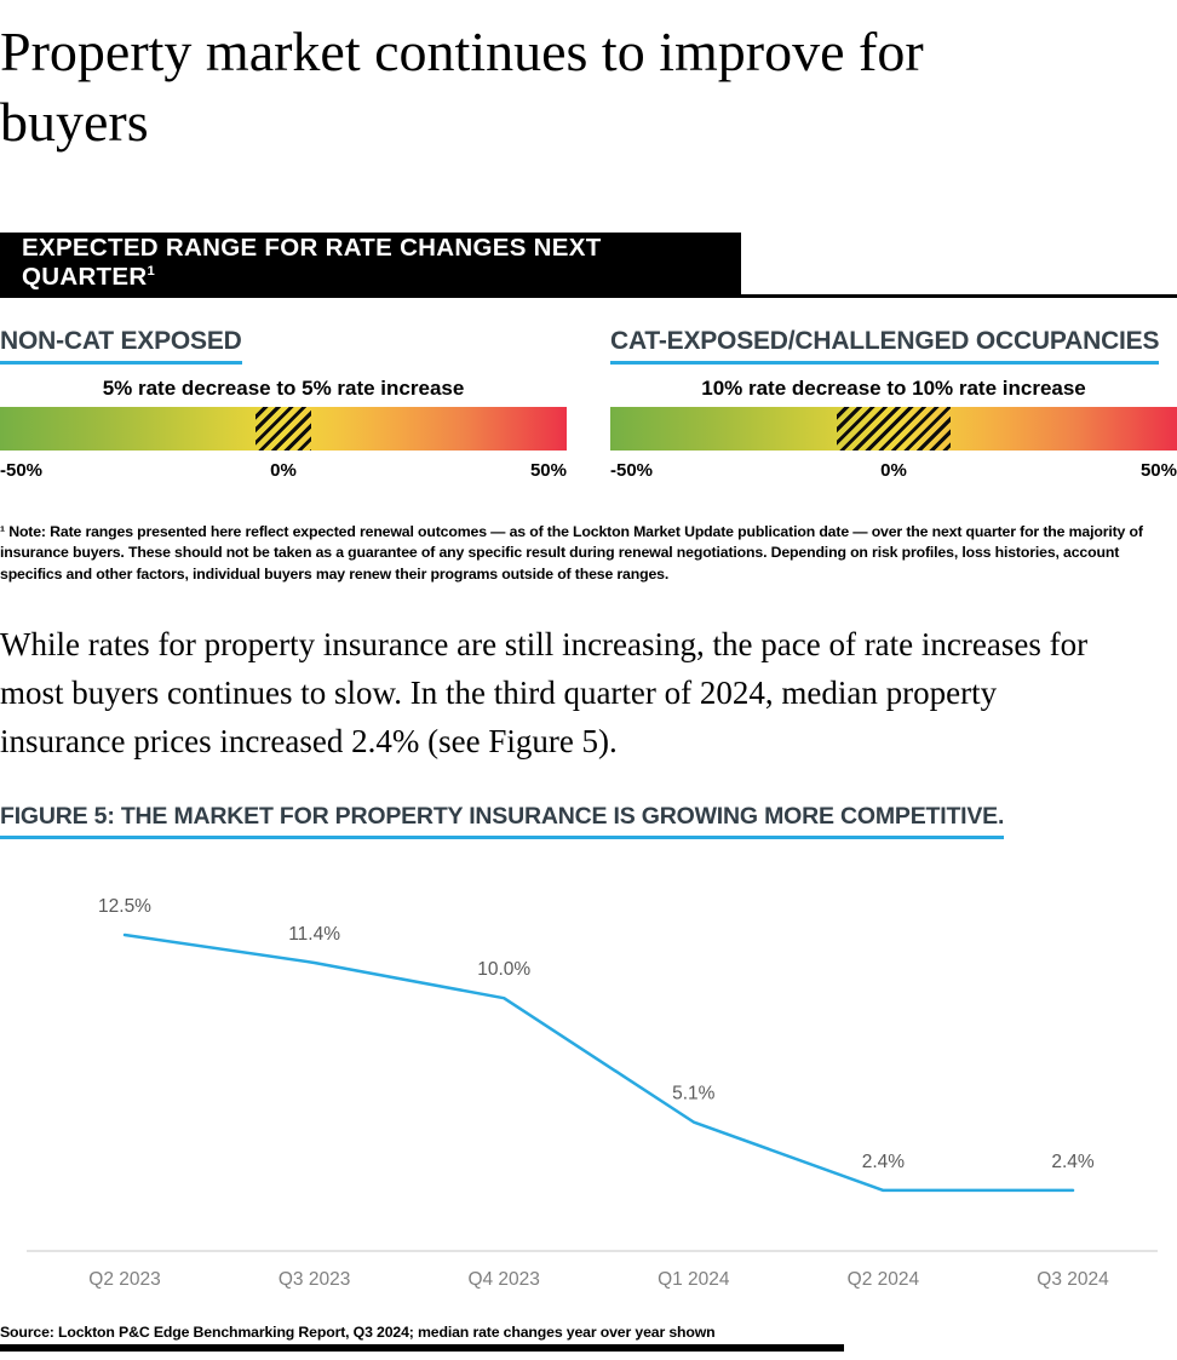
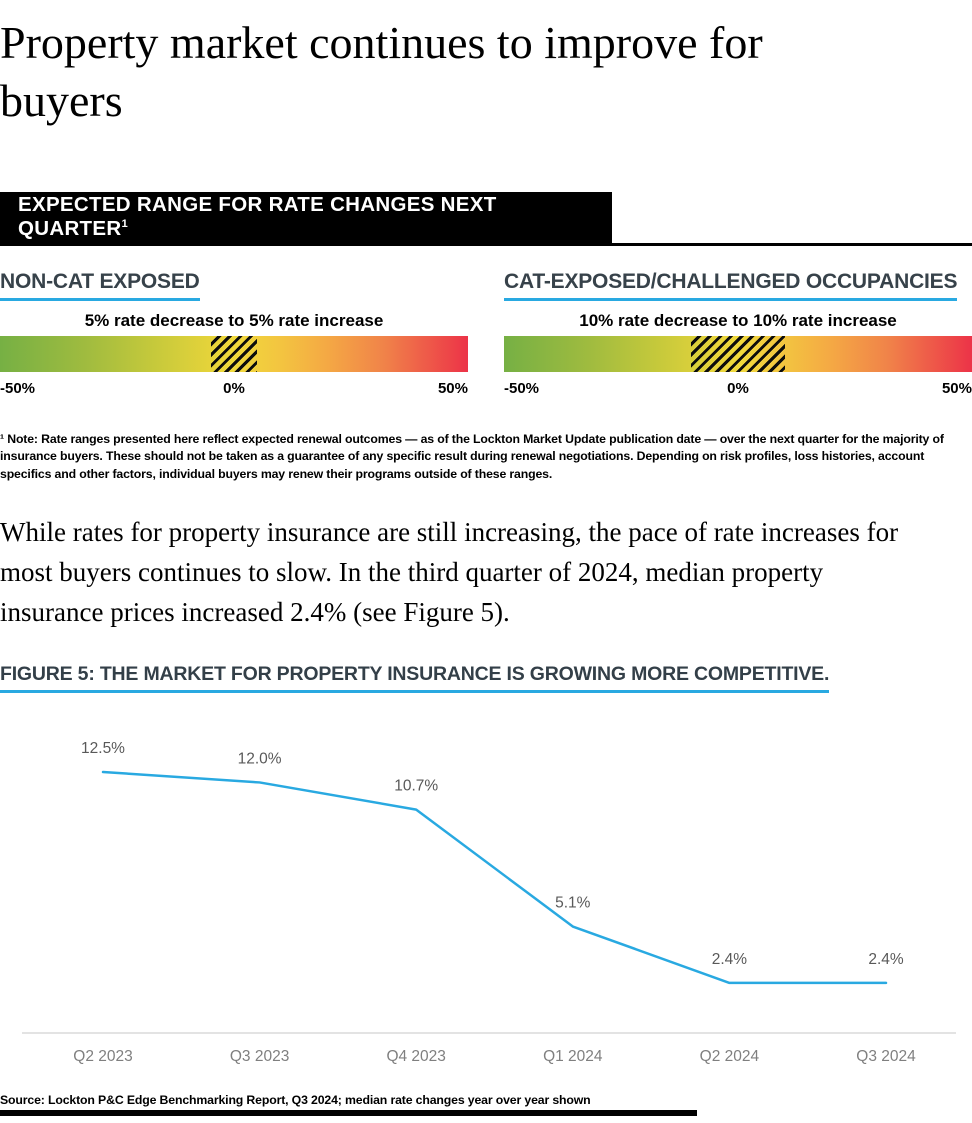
Q3 2023: 11.4% -> 12.0%
Q4 2023: 10.0% -> 10.7%
